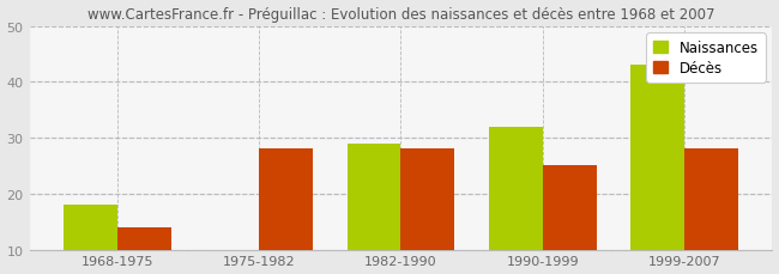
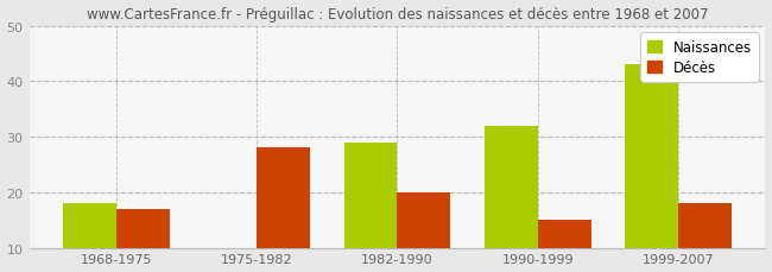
Décès/1968-1975: 14 -> 17
Décès/1982-1990: 28 -> 20
Décès/1990-1999: 25 -> 15
Décès/1999-2007: 28 -> 18
